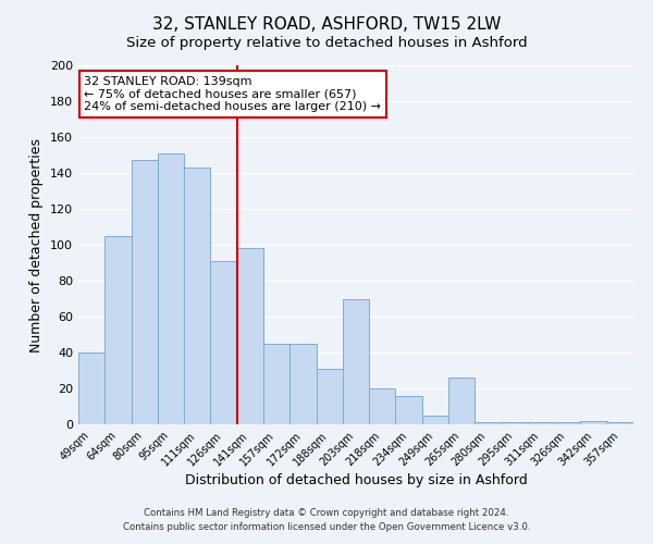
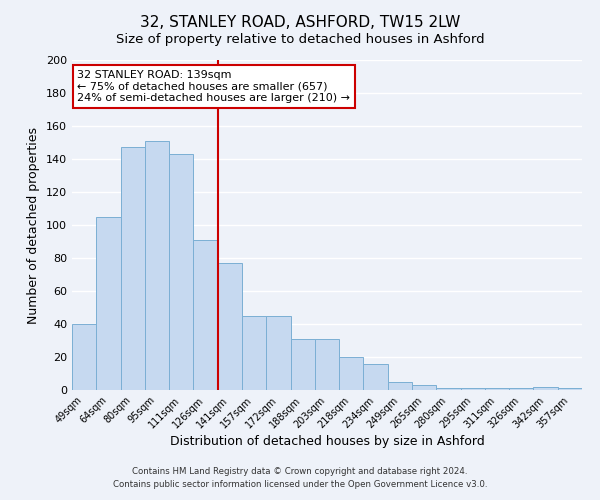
141sqm: 98 -> 77
203sqm: 70 -> 31
265sqm: 26 -> 3
